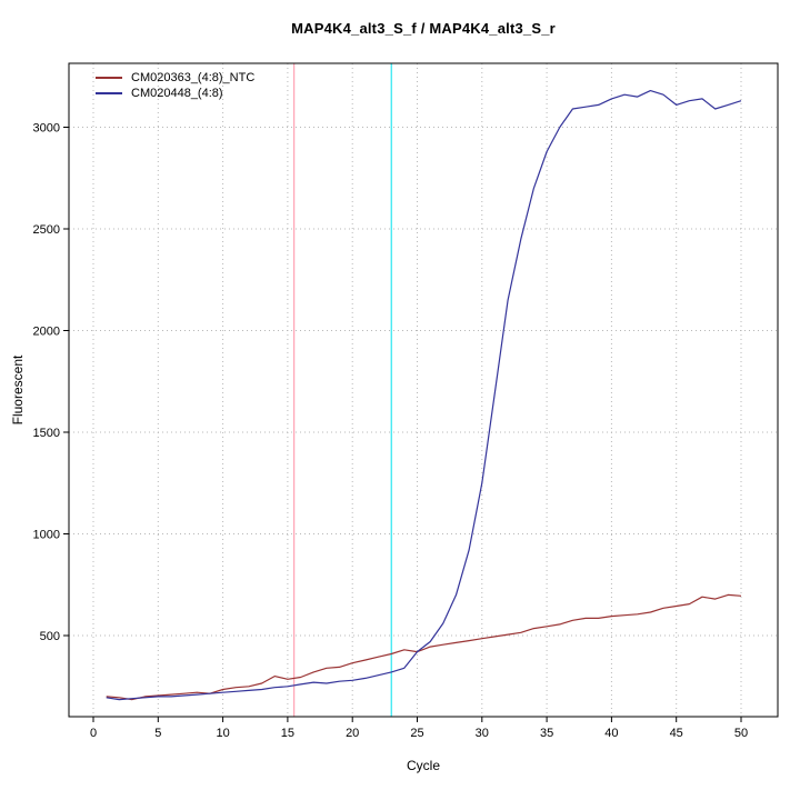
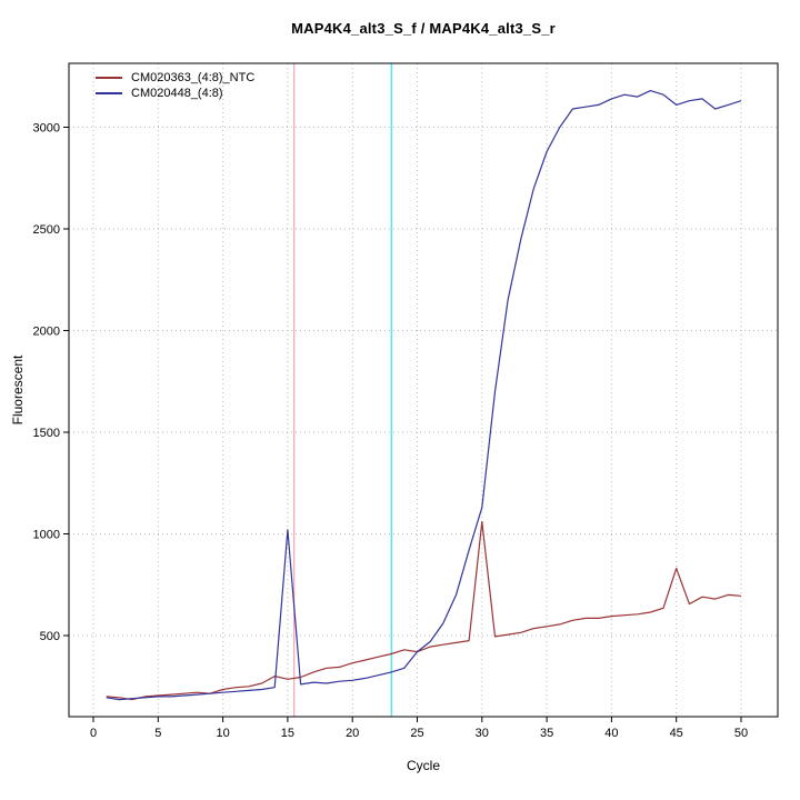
CM020448_(4:8)/15: 250 -> 1020
CM020363_(4:8)_NTC/30: 480 -> 1060
CM020448_(4:8)/30: 1250 -> 1130
CM020363_(4:8)_NTC/45: 640 -> 830
